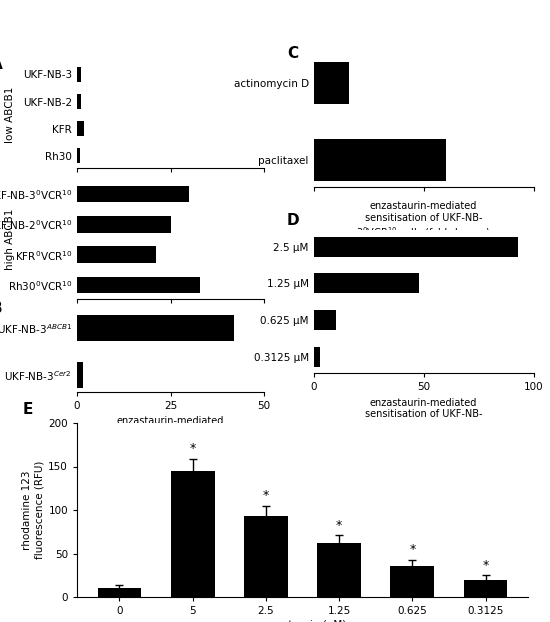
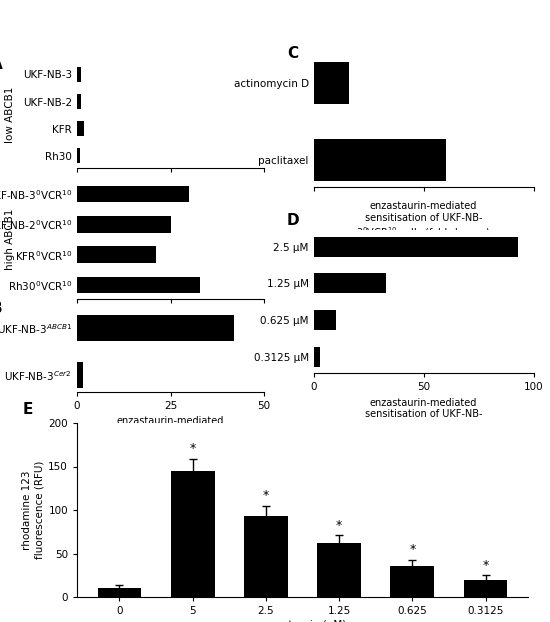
1.25 μM: 48 -> 33
